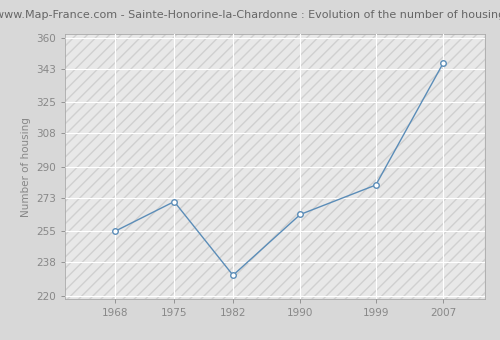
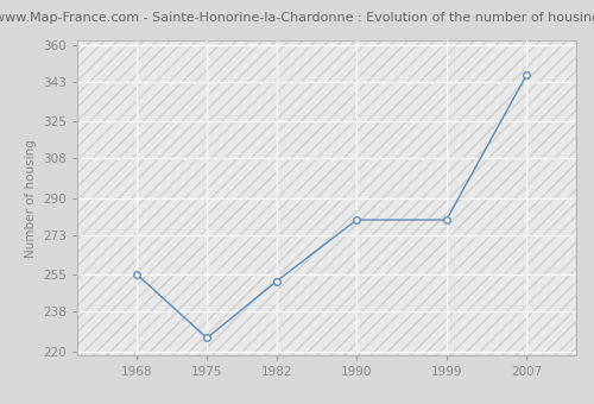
1975: 271 -> 226
1982: 231 -> 252
1990: 264 -> 280
